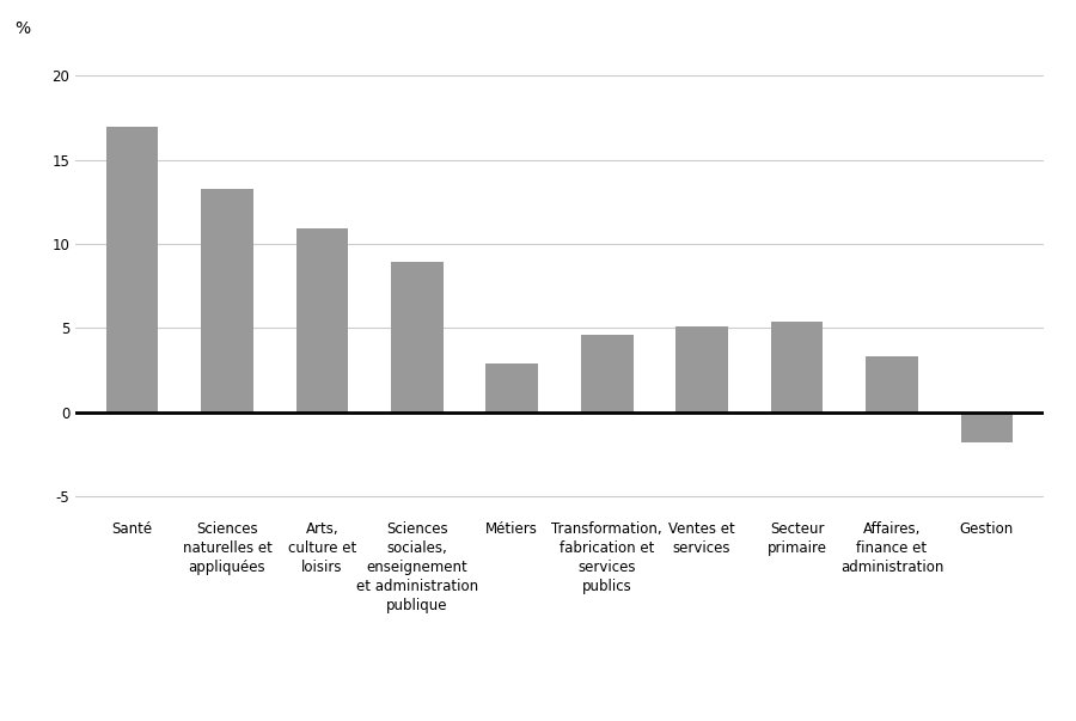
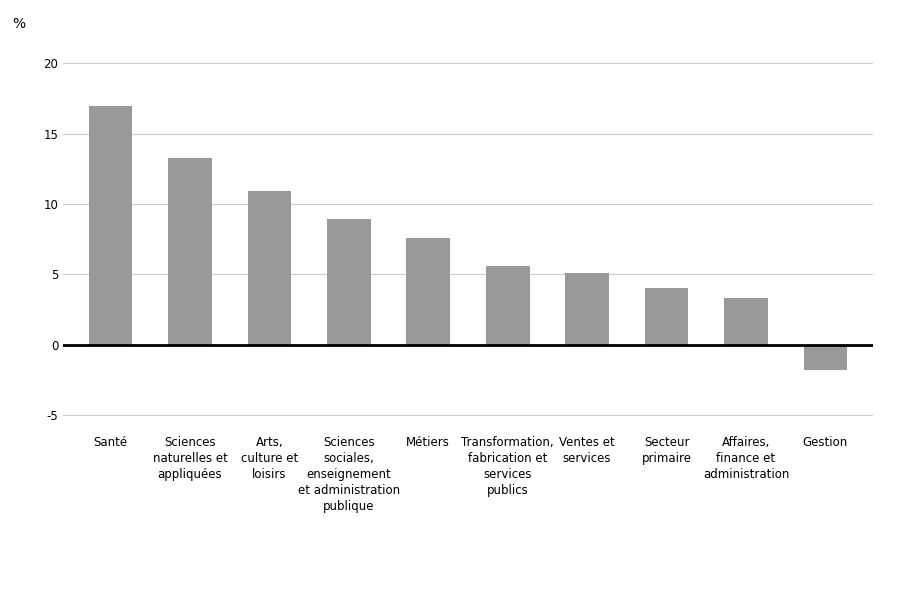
Métiers: 2.9 -> 7.6
Transformation, fabrication et services publics: 4.6 -> 5.6
Secteur primaire: 5.4 -> 4.0
